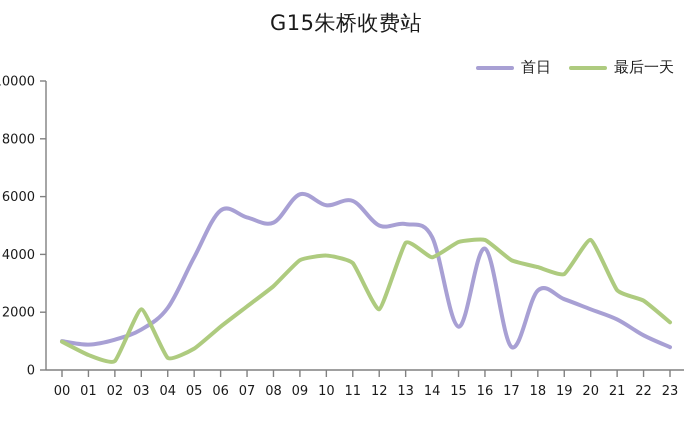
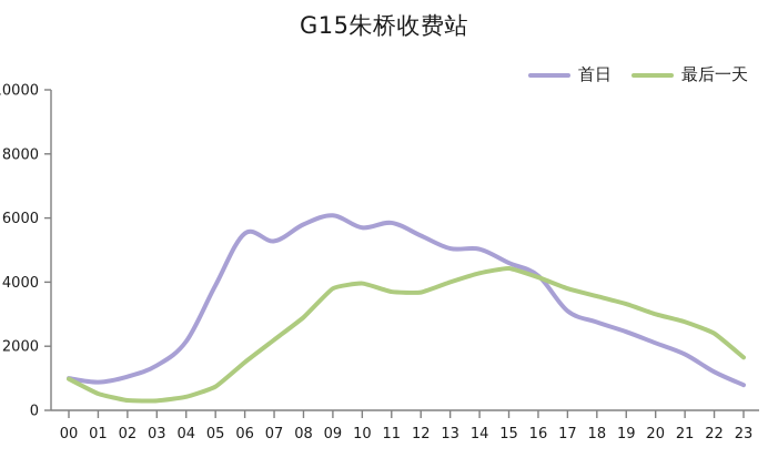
最后一天/03: 2100 -> 300
首日/08: 5100 -> 5800
首日/12: 5000 -> 5400
最后一天/12: 2100 -> 3700
最后一天/13: 4400 -> 4000
首日/14: 4600 -> 5000
最后一天/14: 3900 -> 4300
首日/15: 1500 -> 4600
最后一天/16: 4500 -> 4200
首日/17: 800 -> 3100
最后一天/20: 4500 -> 3000
